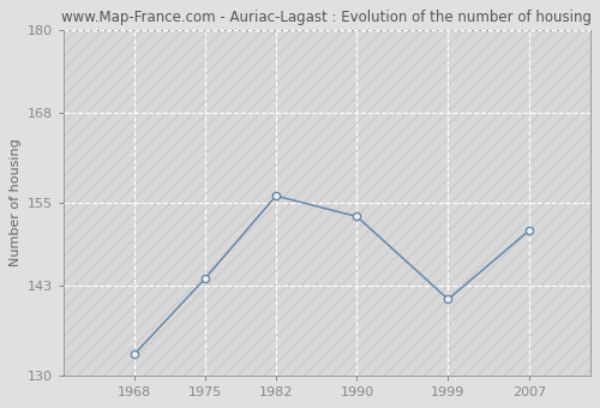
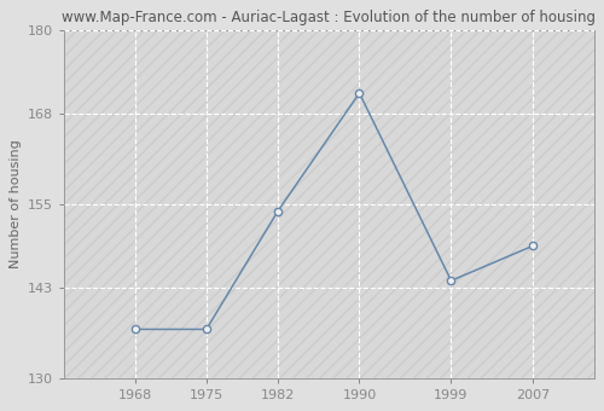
1968: 133 -> 137
1975: 144 -> 137
1982: 156 -> 154
1990: 153 -> 171
1999: 141 -> 144
2007: 151 -> 149
